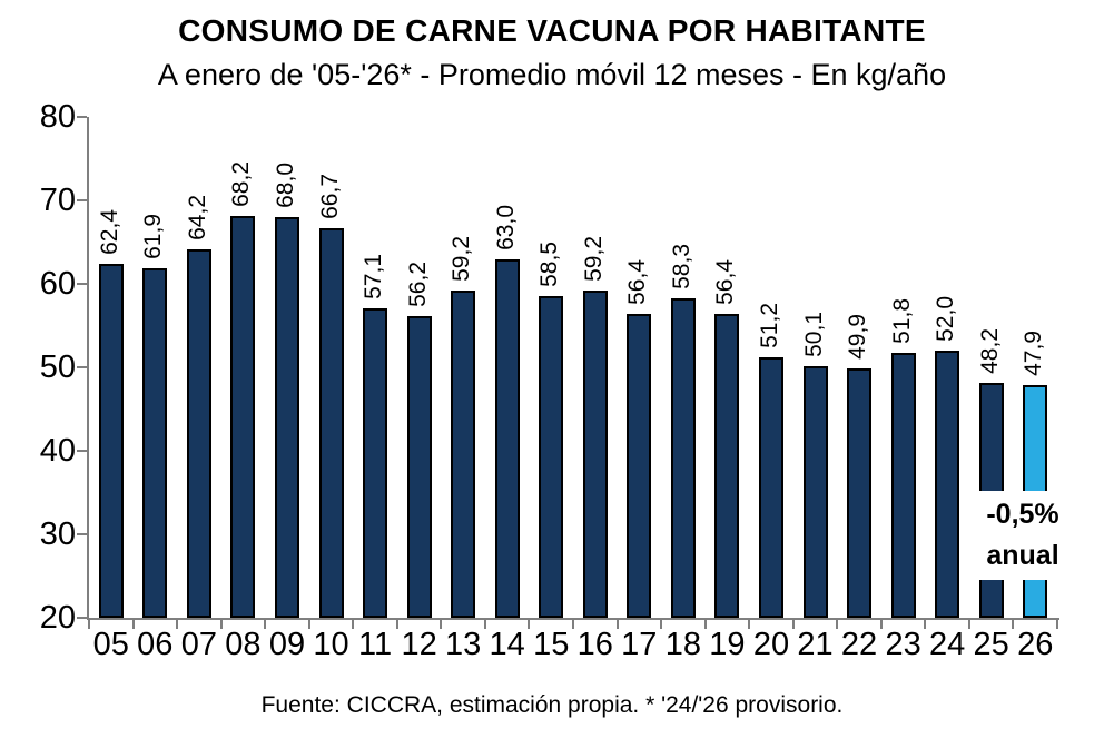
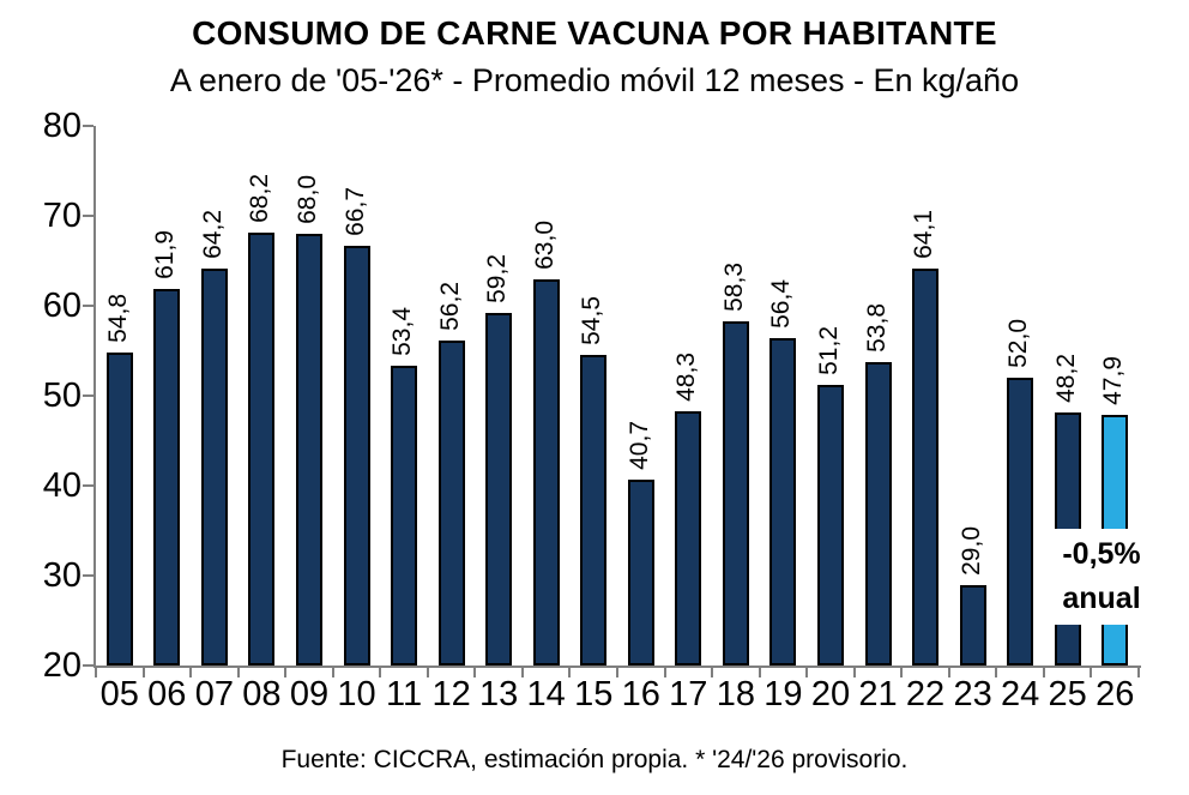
05: 62,4 -> 54,8
11: 57,1 -> 53,4
15: 58,5 -> 54,5
16: 59,2 -> 40,7
17: 56,4 -> 48,3
21: 50,1 -> 53,8
22: 49,9 -> 64,1
23: 51,8 -> 29,0
